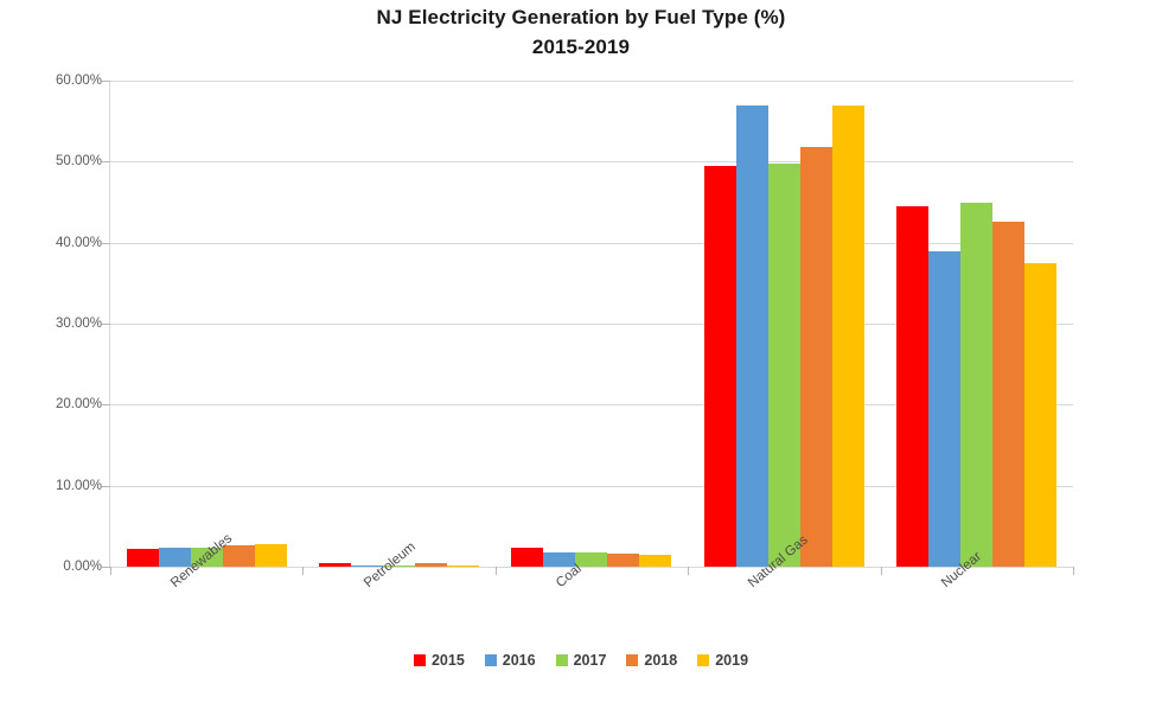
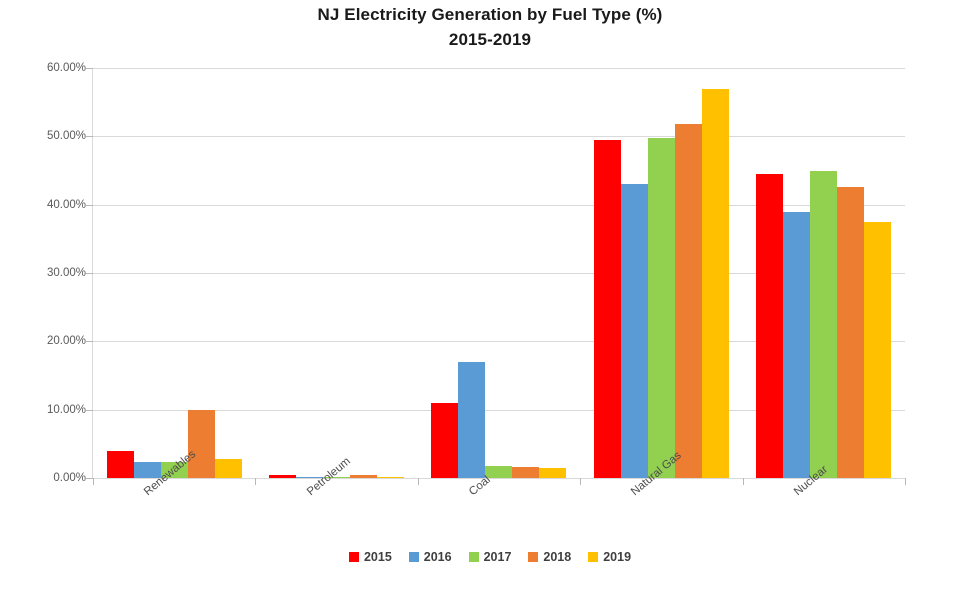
2015/Renewables: 2% -> 4%
2018/Renewables: 3% -> 10%
2015/Coal: 2% -> 11%
2016/Coal: 2% -> 17%
2016/Natural Gas: 57% -> 43%
